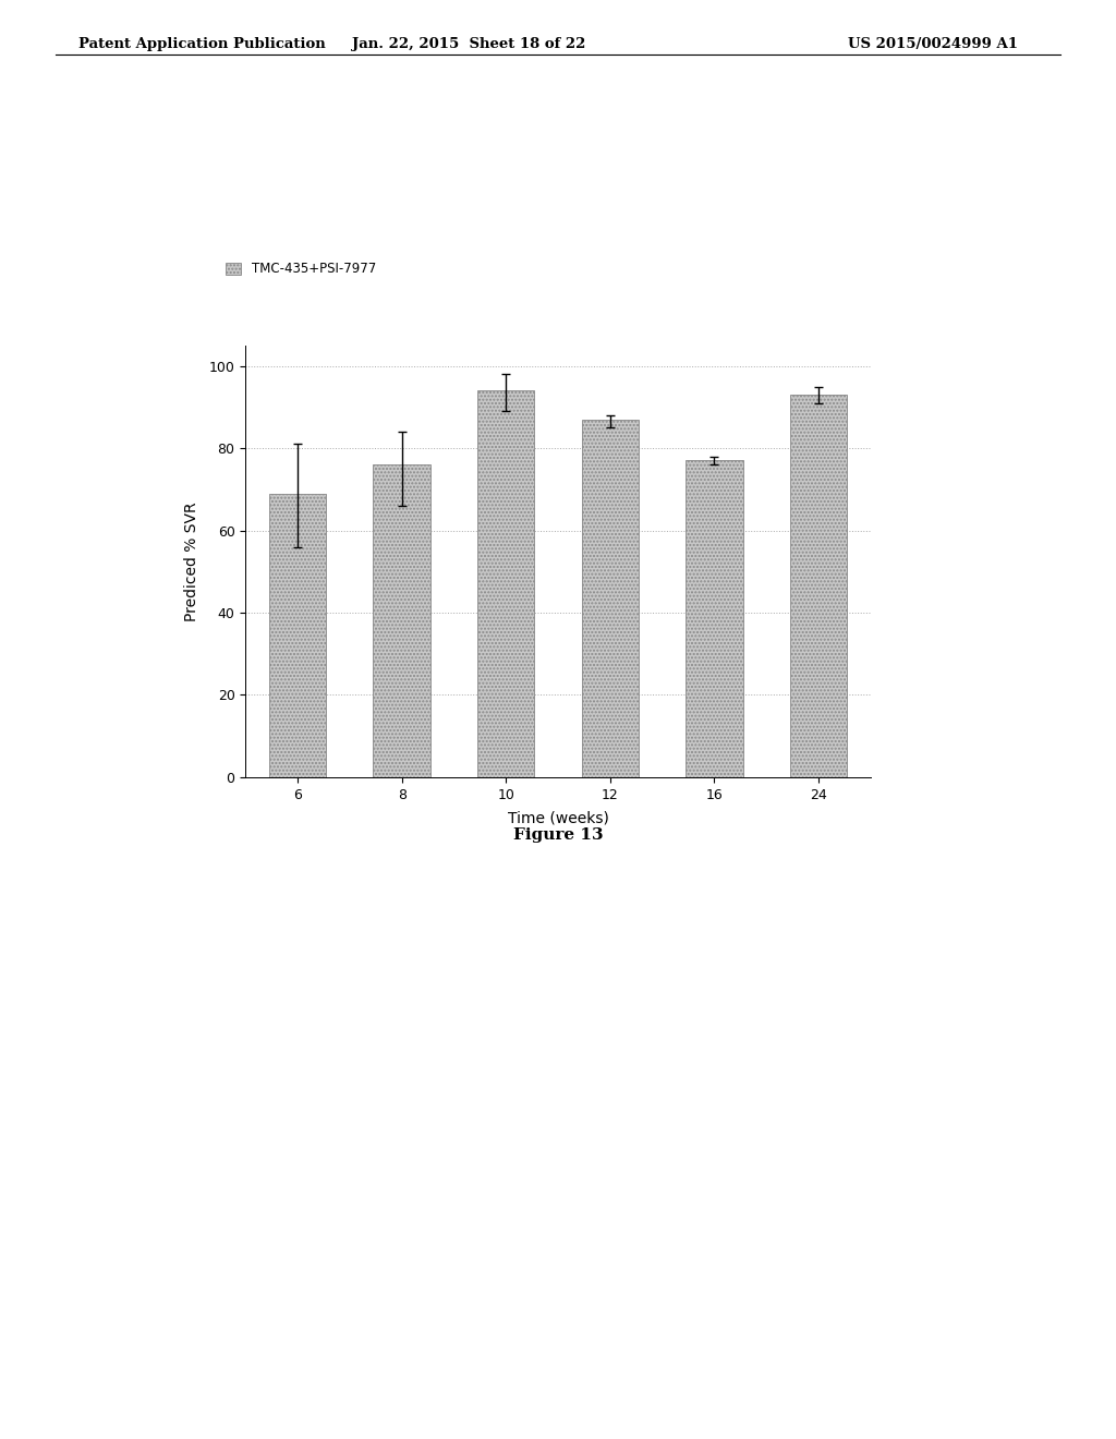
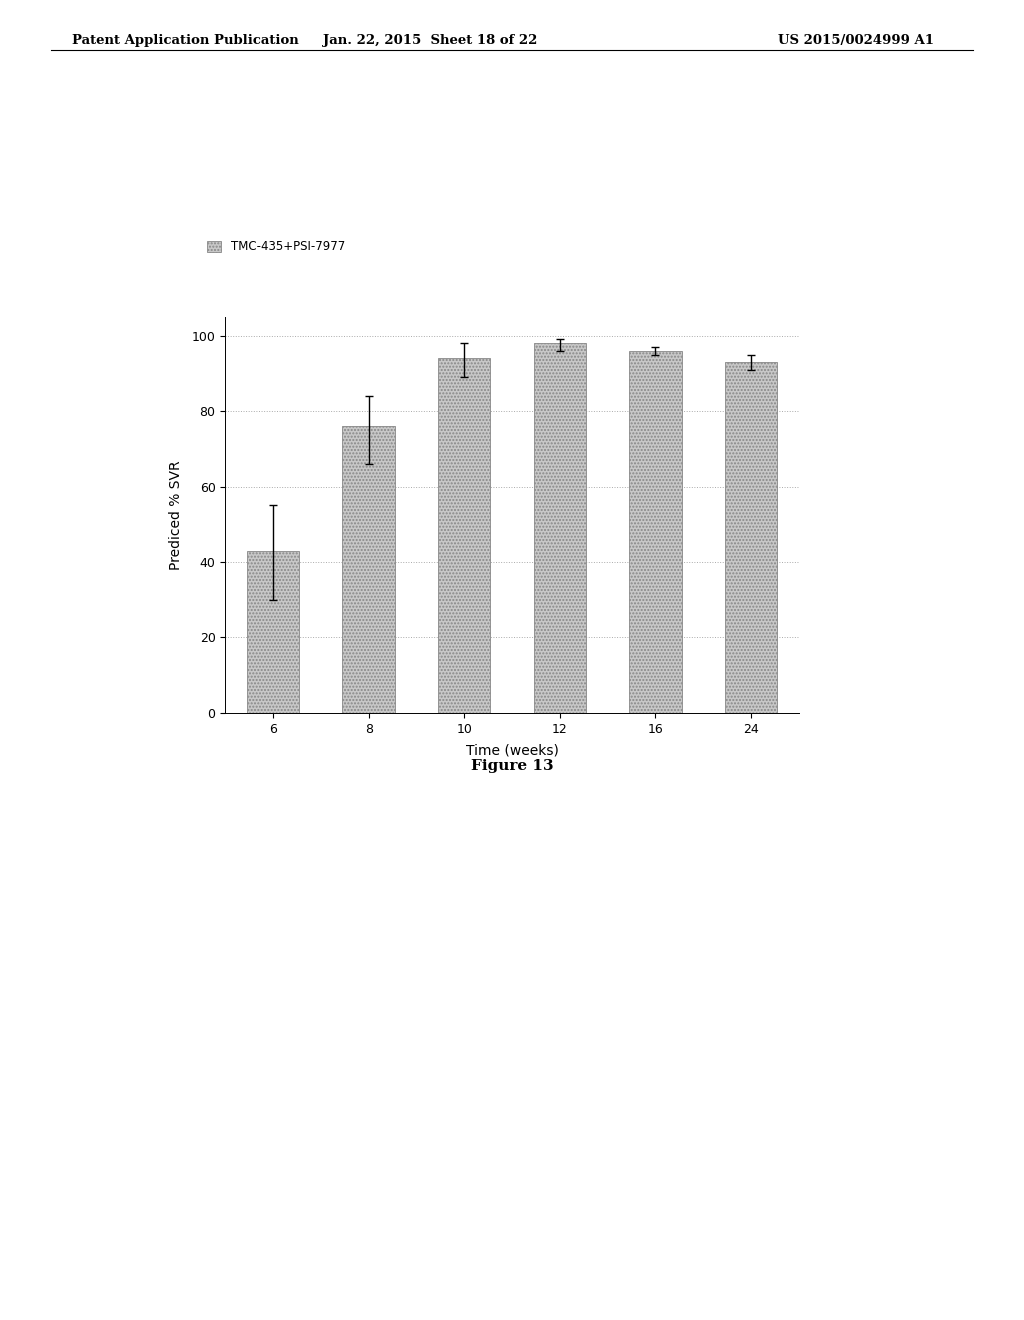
6: 69 -> 43
12: 87 -> 98
16: 77 -> 96
